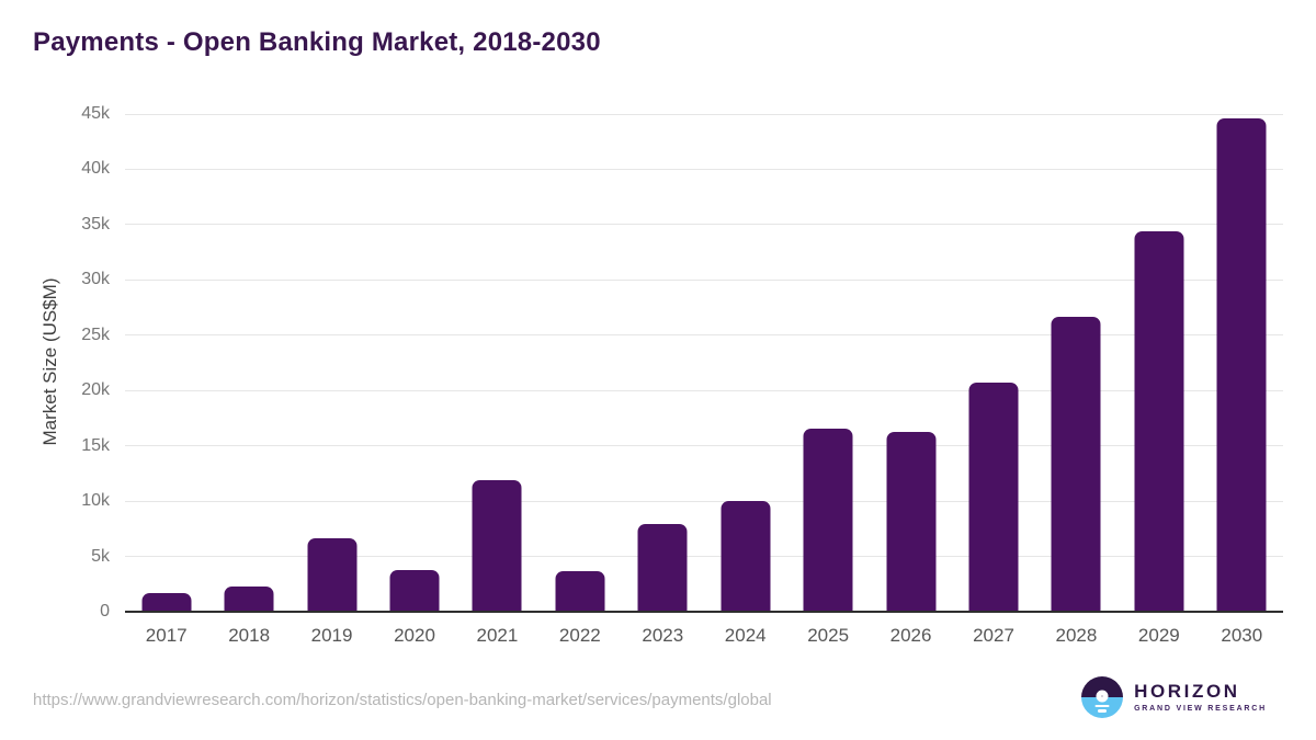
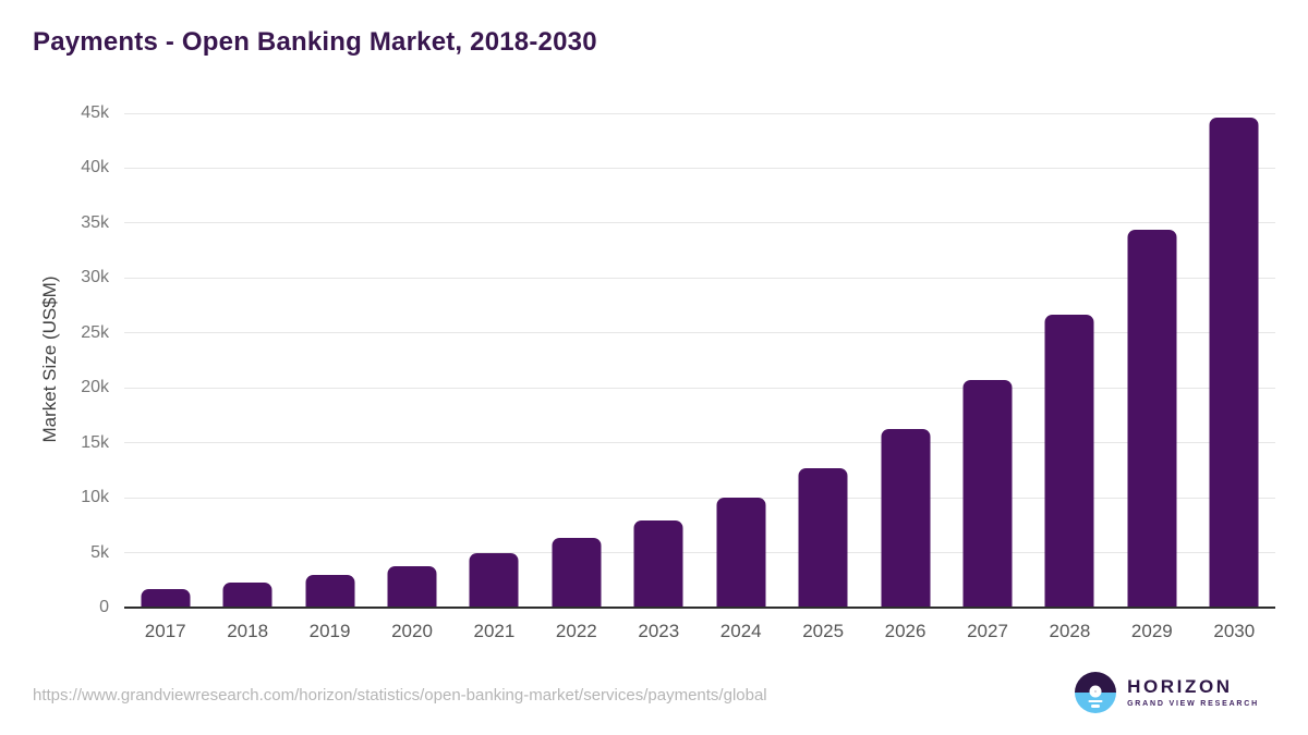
2019: 6.6k -> 3.0k
2021: 11.9k -> 5.0k
2022: 3.7k -> 6.3k
2025: 16.6k -> 12.7k
